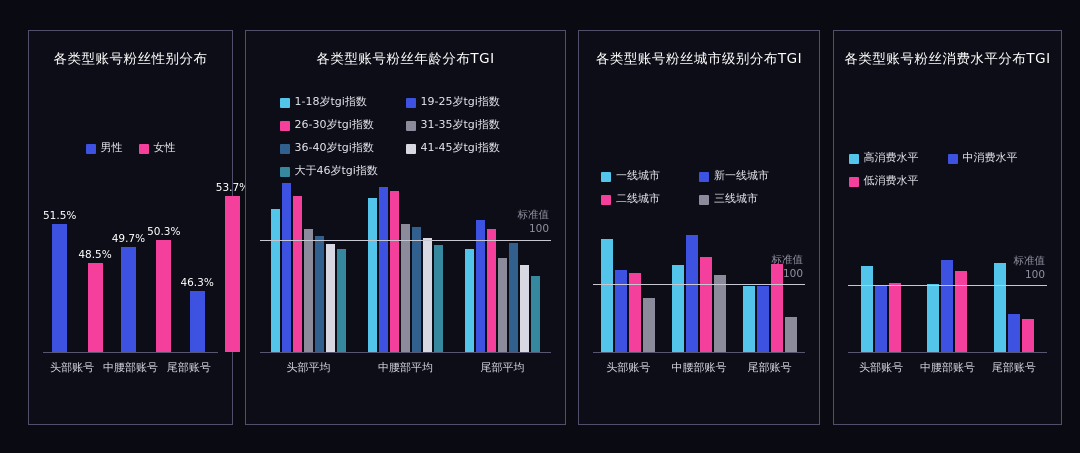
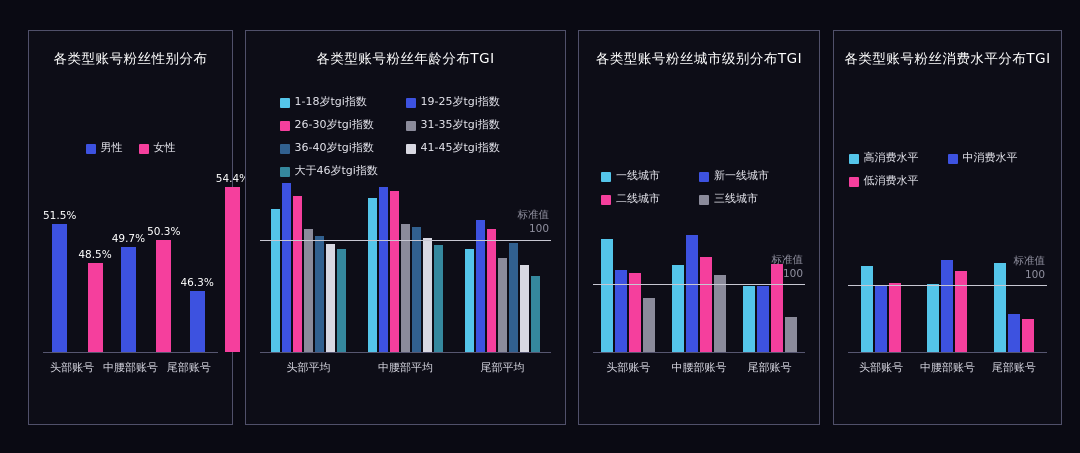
各类型账号粉丝性别分布/女性/尾部账号: 53.7% -> 54.4%
